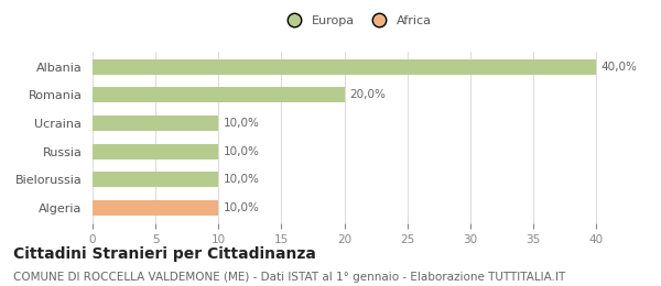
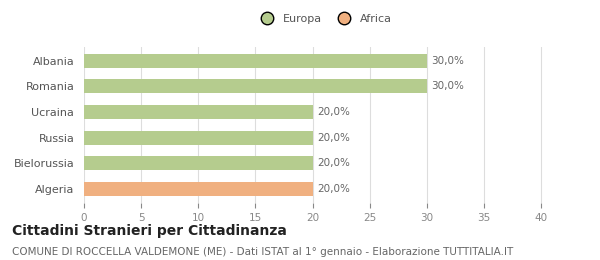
Albania: 40,0% -> 30,0%
Romania: 20,0% -> 30,0%
Ucraina: 10,0% -> 20,0%
Russia: 10,0% -> 20,0%
Bielorussia: 10,0% -> 20,0%
Algeria: 10,0% -> 20,0%
